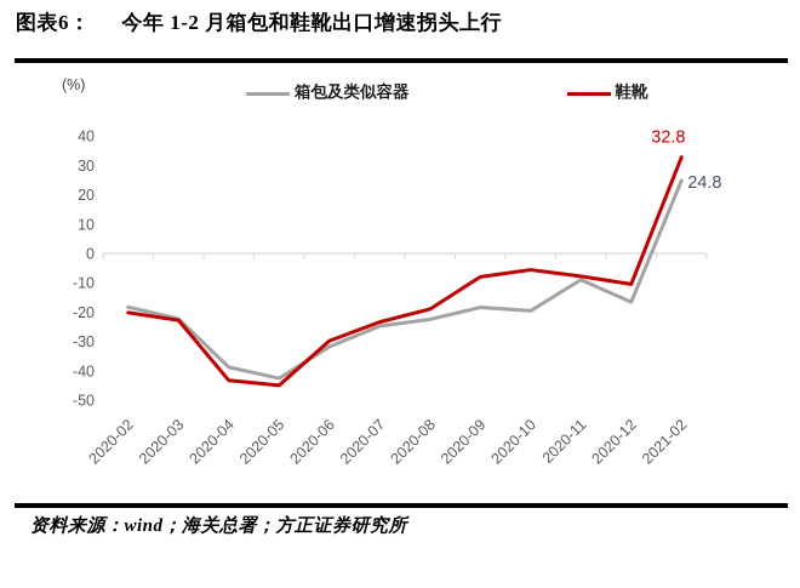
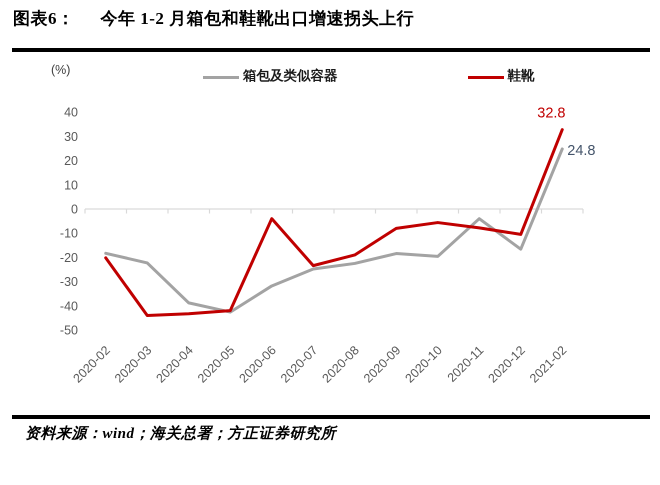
鞋靴/2020-03: -23 -> -44
鞋靴/2020-05: -45 -> -42
鞋靴/2020-06: -30 -> -4
箱包及类似容器/2020-11: -9 -> -4
